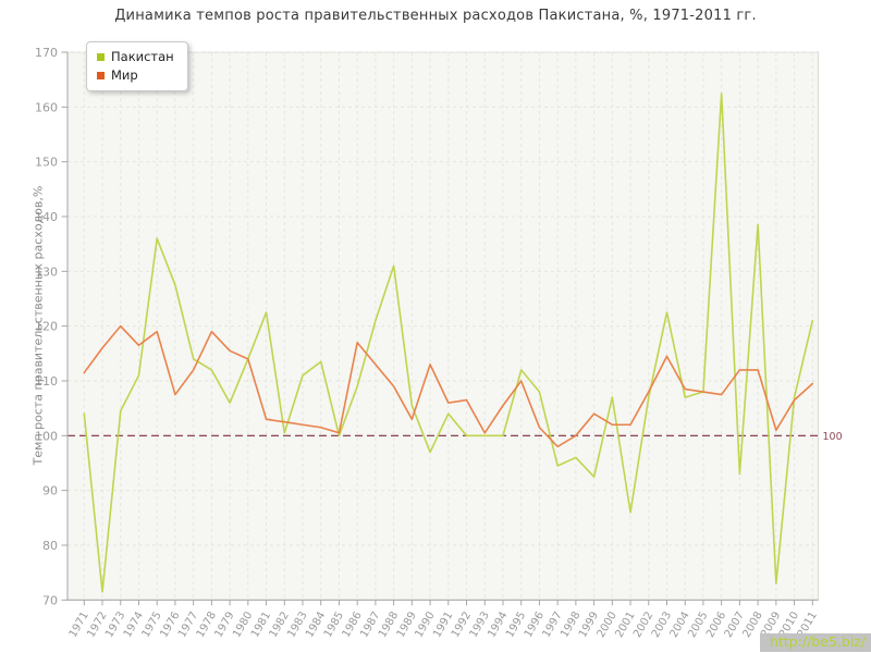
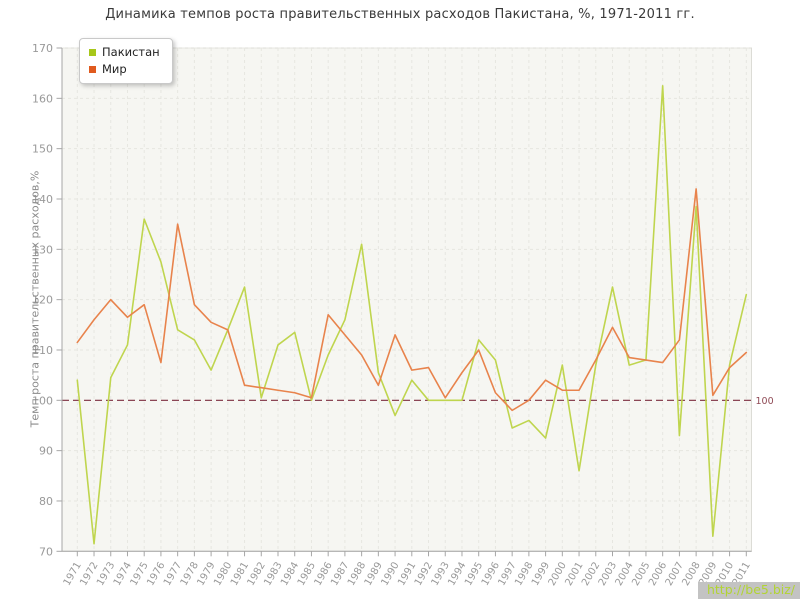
Мир/1977: 112 -> 135
Пакистан/1987: 121 -> 116
Мир/2008: 112 -> 142
